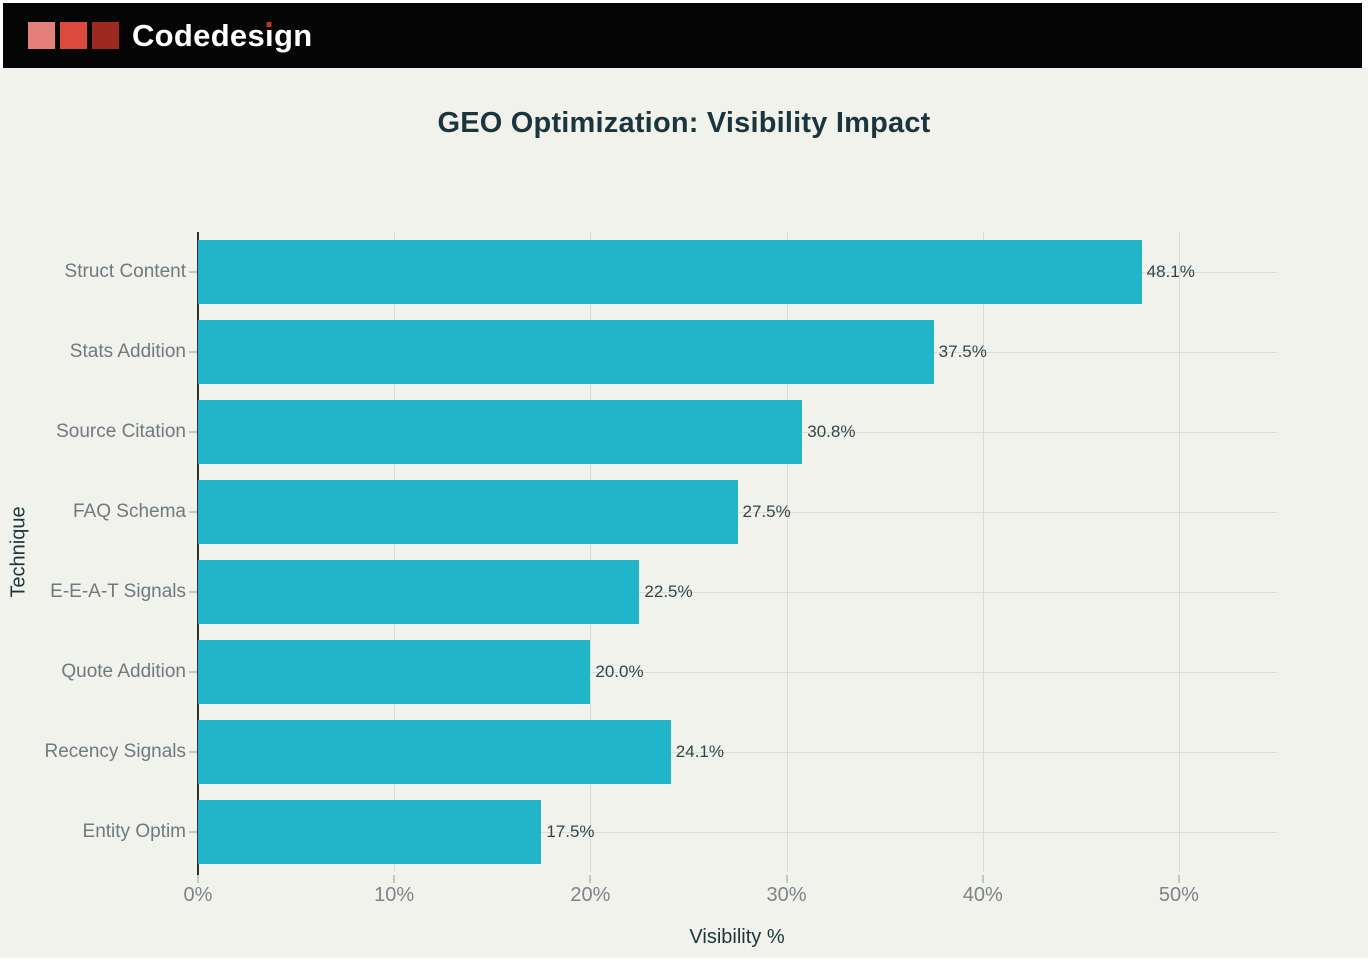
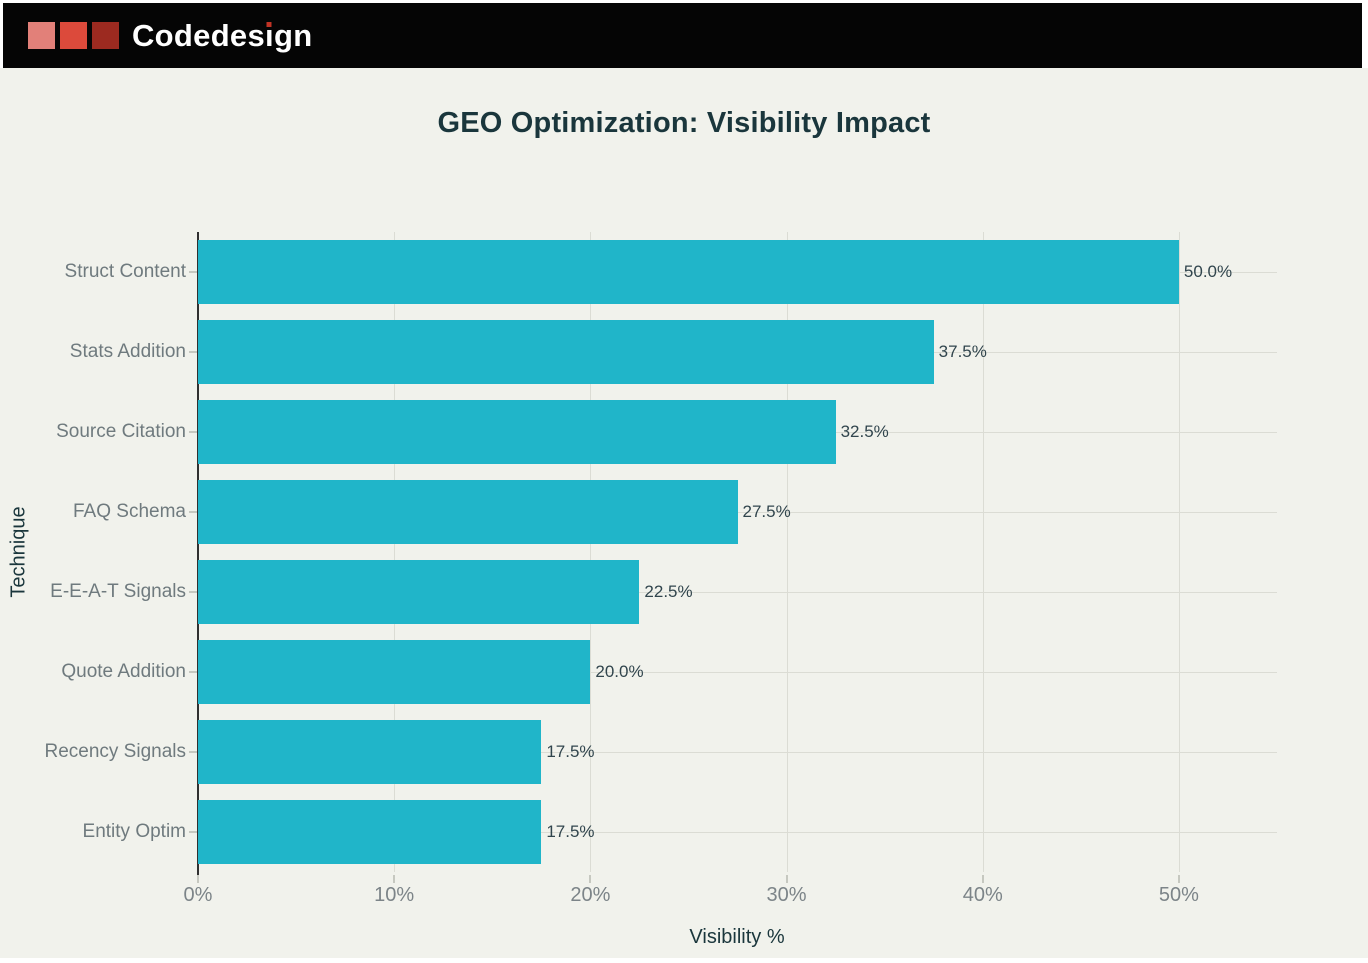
Struct Content: 48.1% -> 50.0%
Source Citation: 30.8% -> 32.5%
Recency Signals: 24.1% -> 17.5%
